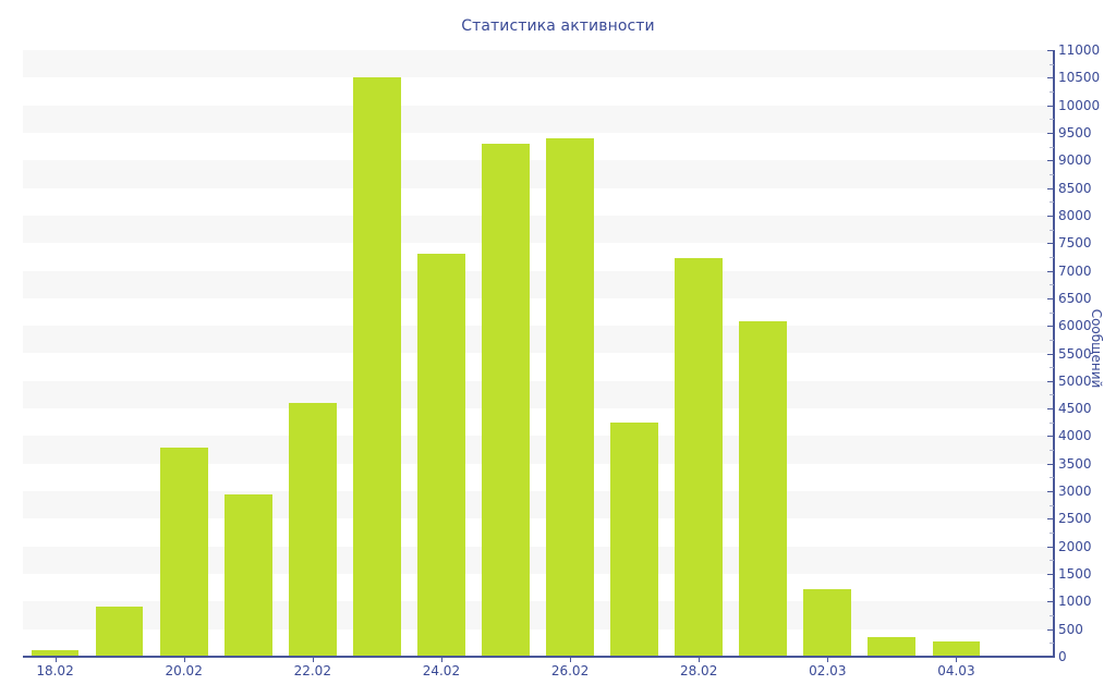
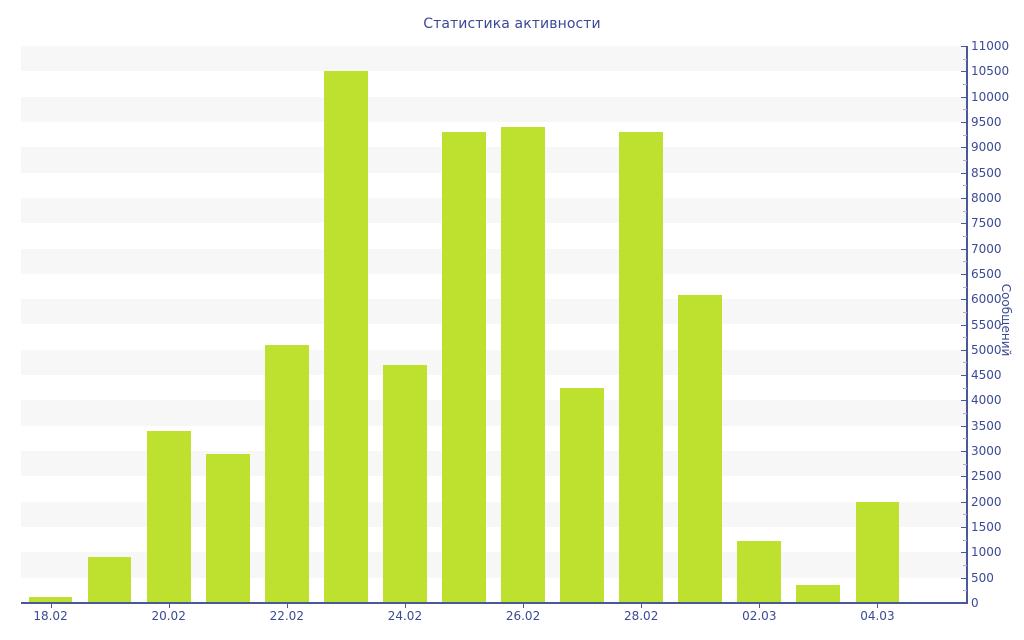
20.02: 3800 -> 3400
22.02: 4600 -> 5100
24.02: 7300 -> 4700
28.02: 7200 -> 9300
04.03: 300 -> 2000
